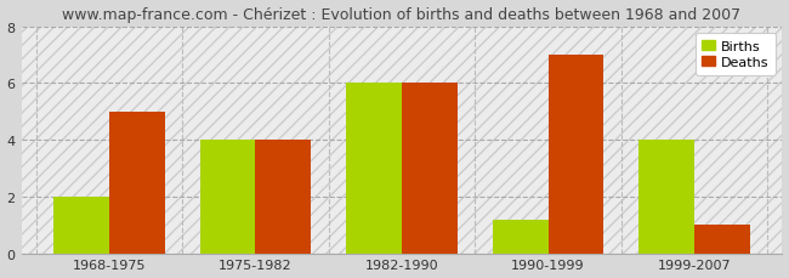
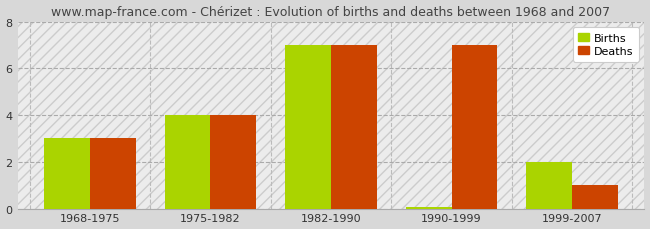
Births/1968-1975: 2.00 -> 3.00
Deaths/1968-1975: 5 -> 3
Births/1982-1990: 6.00 -> 7.00
Deaths/1982-1990: 6 -> 7
Births/1990-1999: 1.20 -> 0.07
Births/1999-2007: 4.00 -> 2.00
